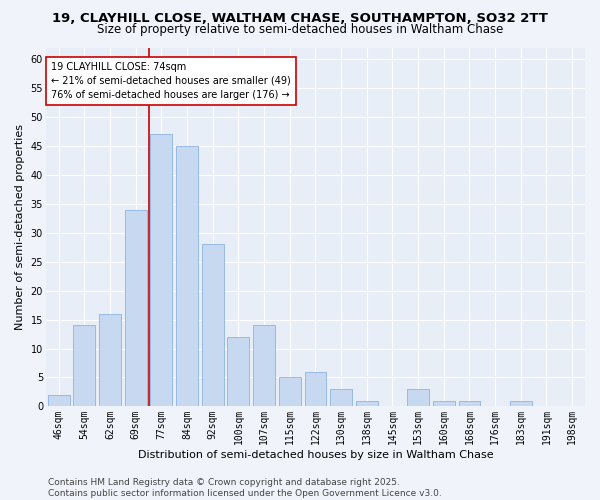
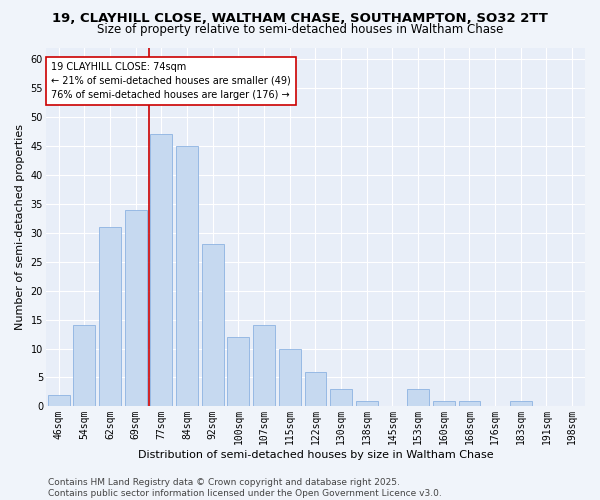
62sqm: 16 -> 31
115sqm: 5 -> 10
